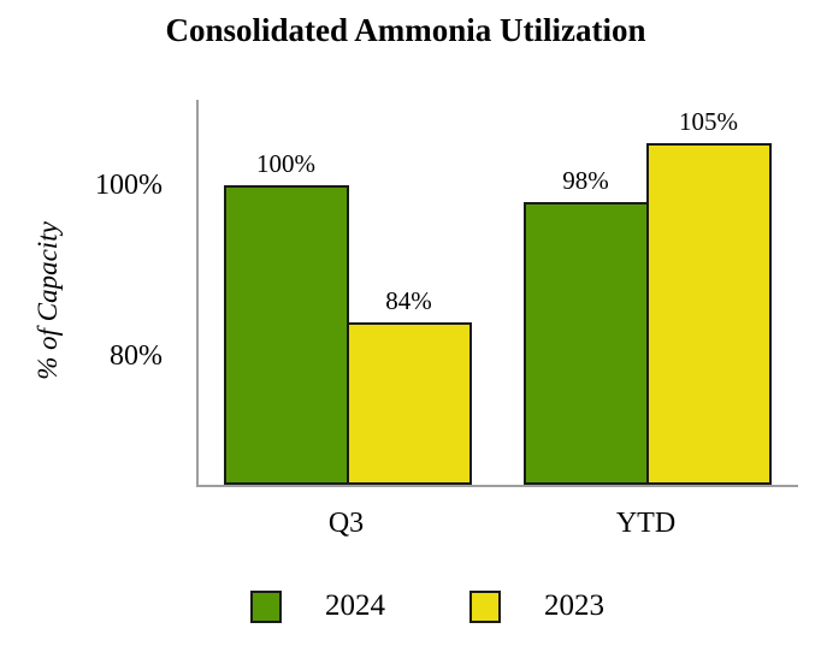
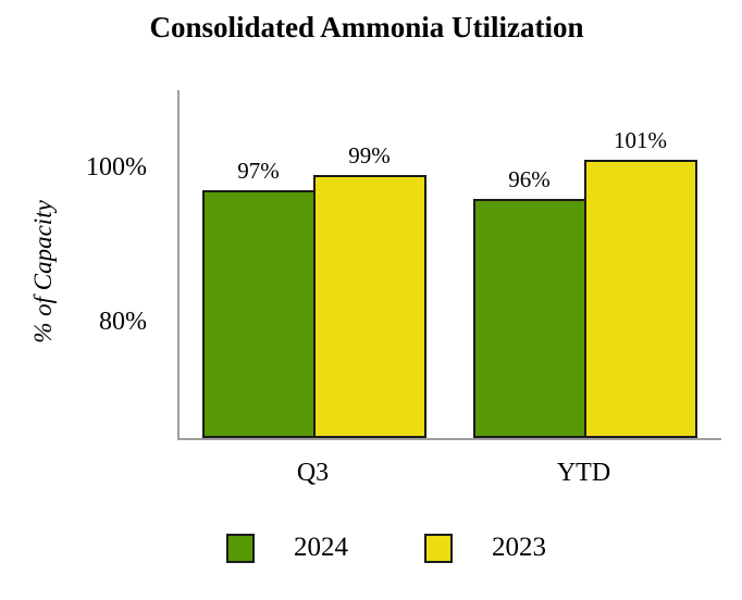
2024/Q3: 100% -> 97%
2023/Q3: 84% -> 99%
2024/YTD: 98% -> 96%
2023/YTD: 105% -> 101%
